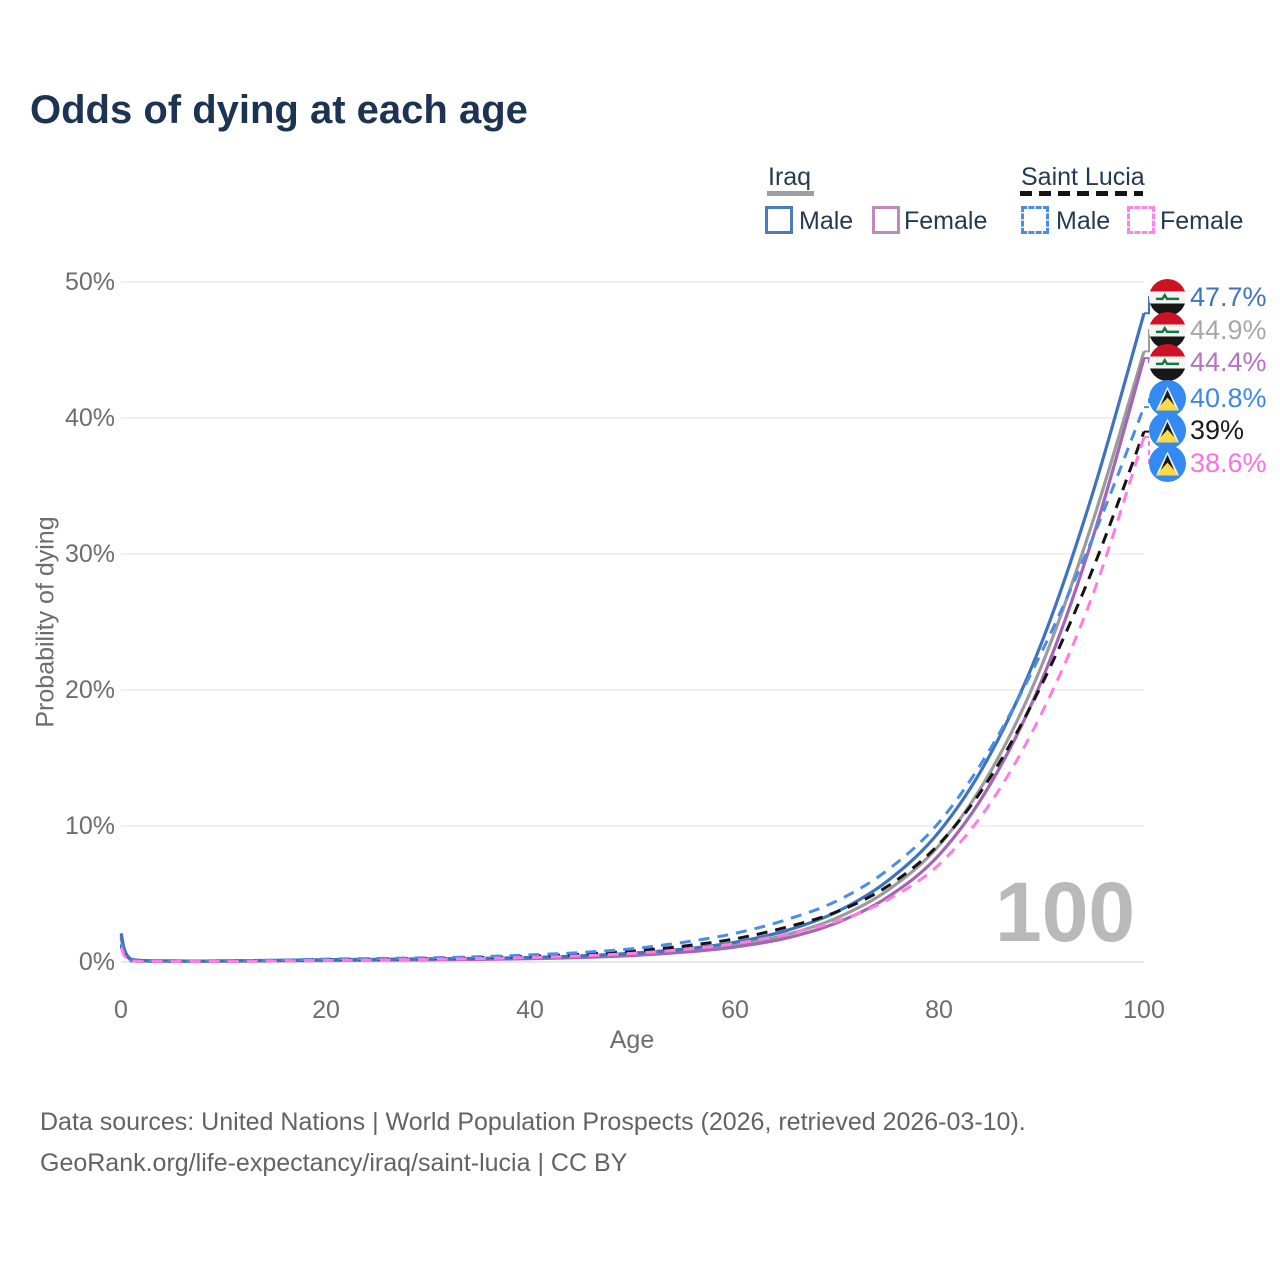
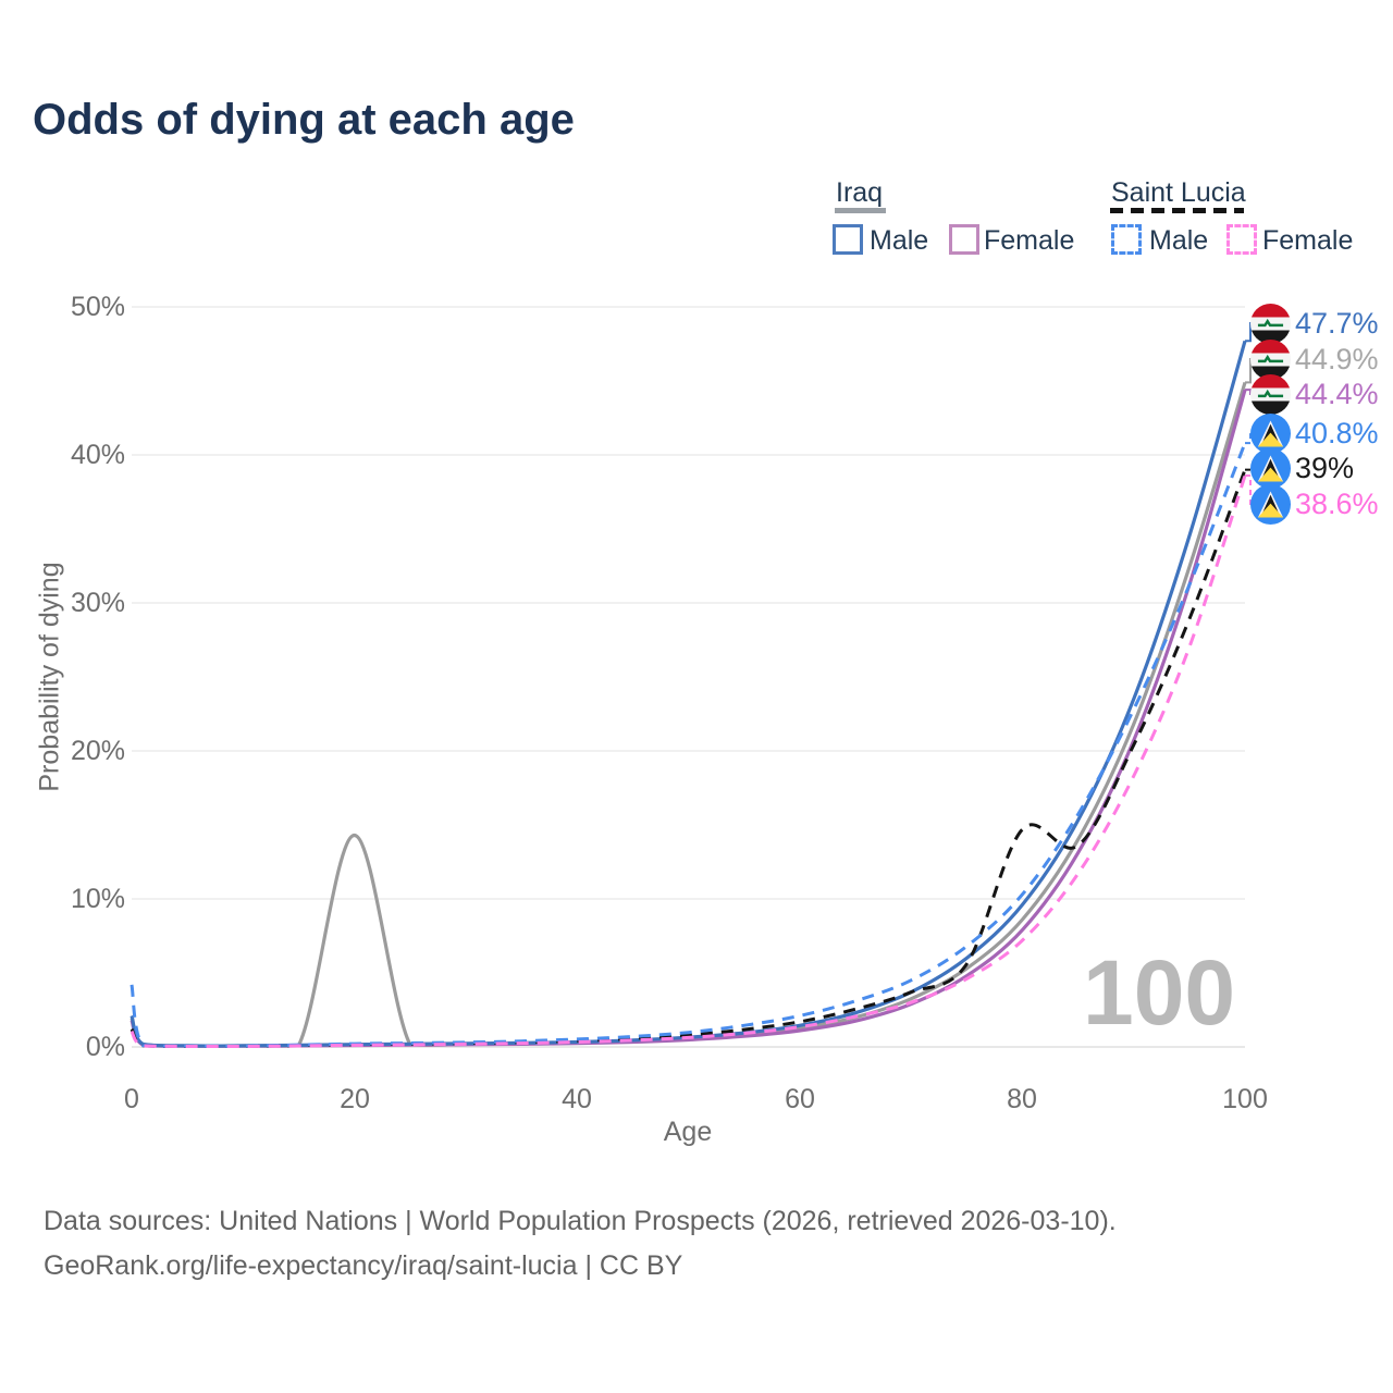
Saint Lucia Male/0: 1.4% -> 4.2%
Iraq/20: 0.1% -> 14.3%
Saint Lucia/80: 8.7% -> 14.7%
